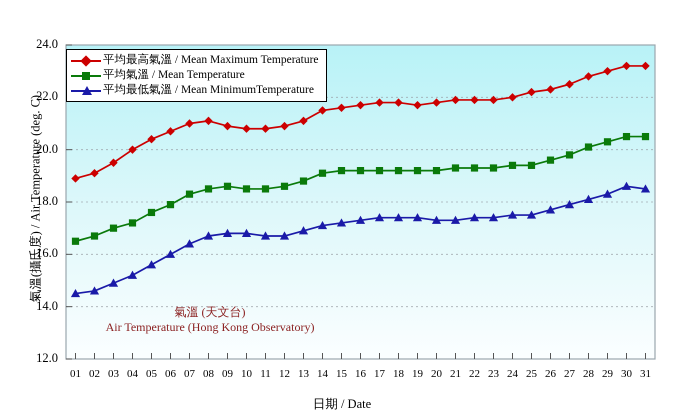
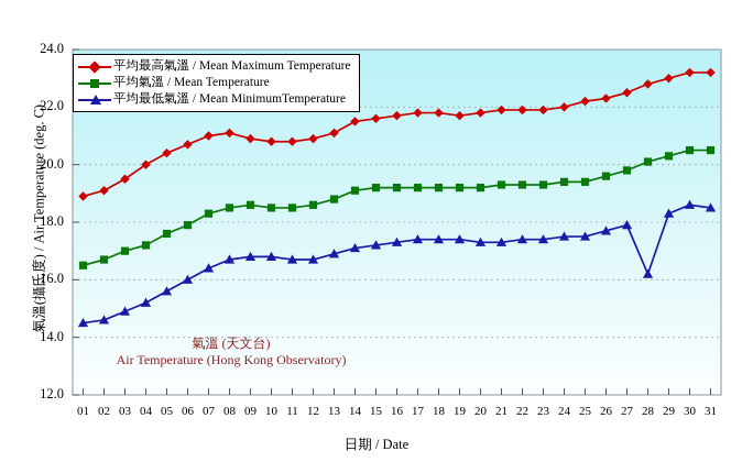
平均最低氣溫 / Mean MinimumTemperature/28: 18.1 -> 16.2
